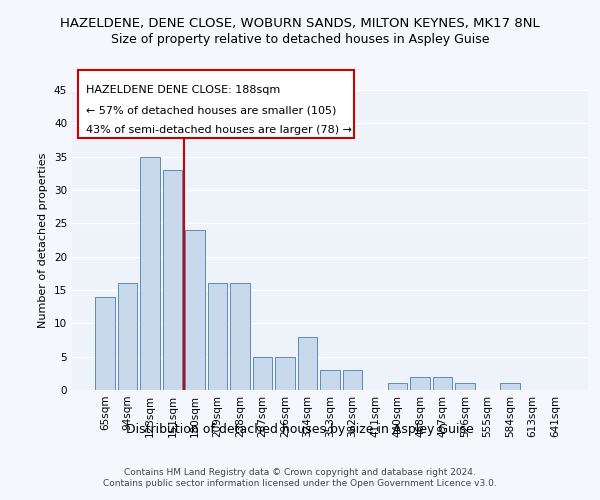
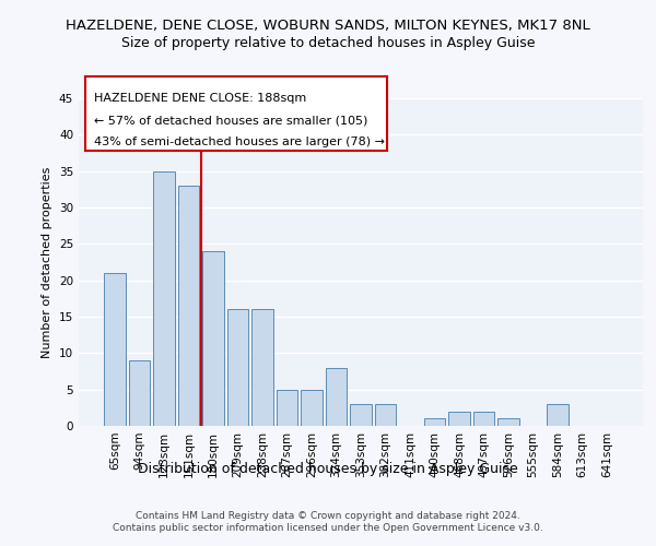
65sqm: 14 -> 21
94sqm: 16 -> 9
584sqm: 1 -> 3
